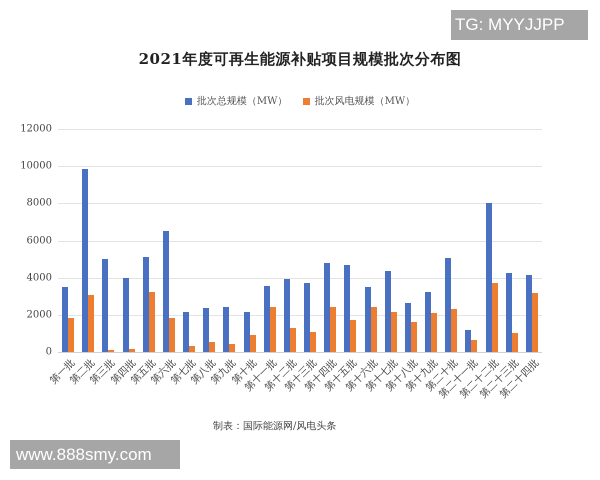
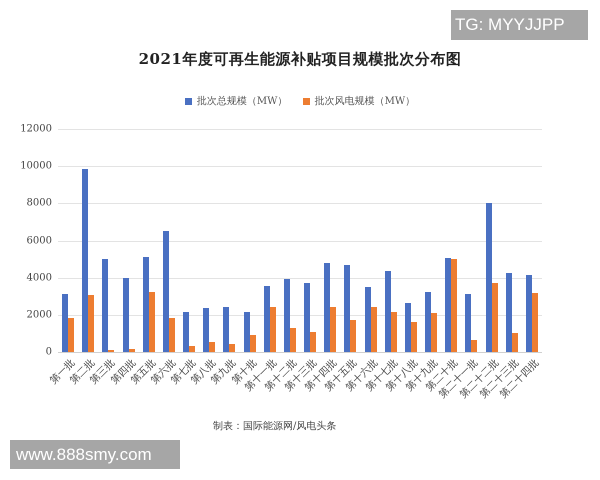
批次总规模（MW）/第一批: 3500 -> 3100
批次风电规模（MW）/第二十批: 2300 -> 5000
批次总规模（MW）/第二十一批: 1200 -> 3100
